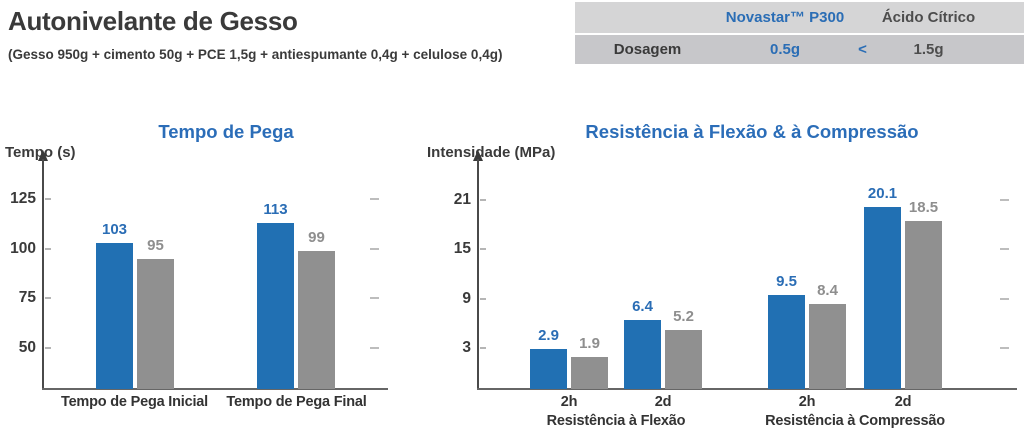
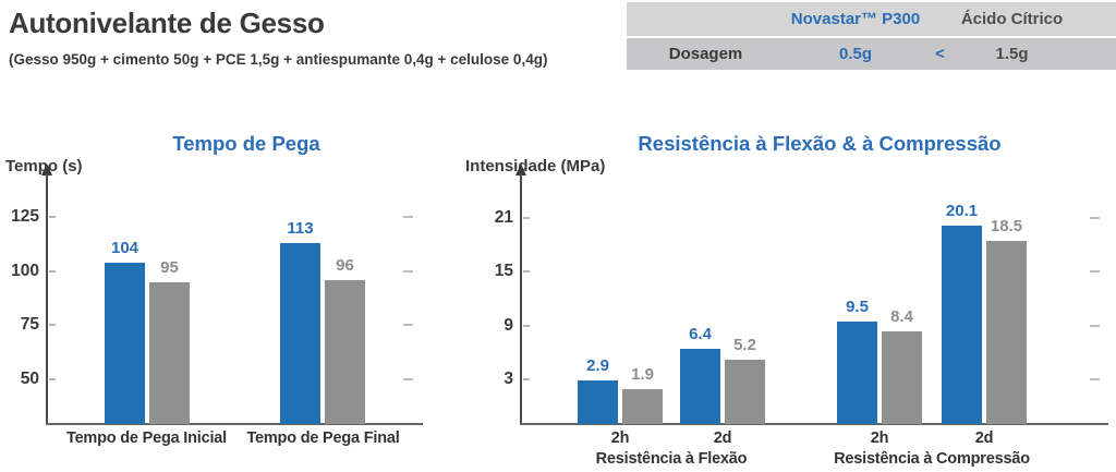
Tempo de Pega/Novastar™ P300/Tempo de Pega Inicial: 103 -> 104
Tempo de Pega/Ácido Cítrico/Tempo de Pega Final: 99 -> 96
